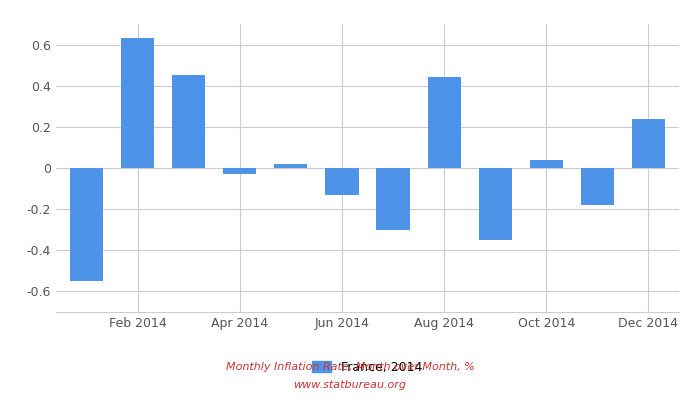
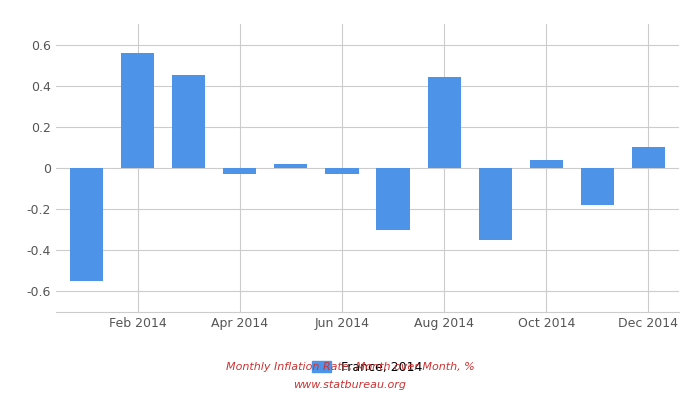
Feb 2014: 0.63 -> 0.56
Jun 2014: -0.13 -> -0.03
Dec 2014: 0.24 -> 0.10
